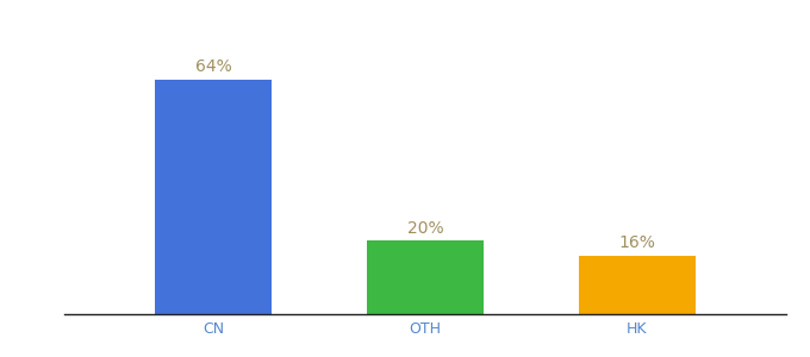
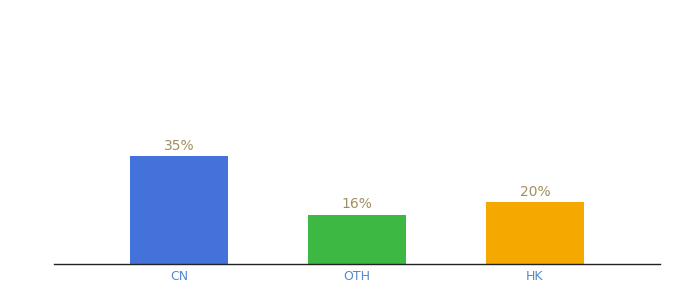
CN: 64% -> 35%
OTH: 20% -> 16%
HK: 16% -> 20%
